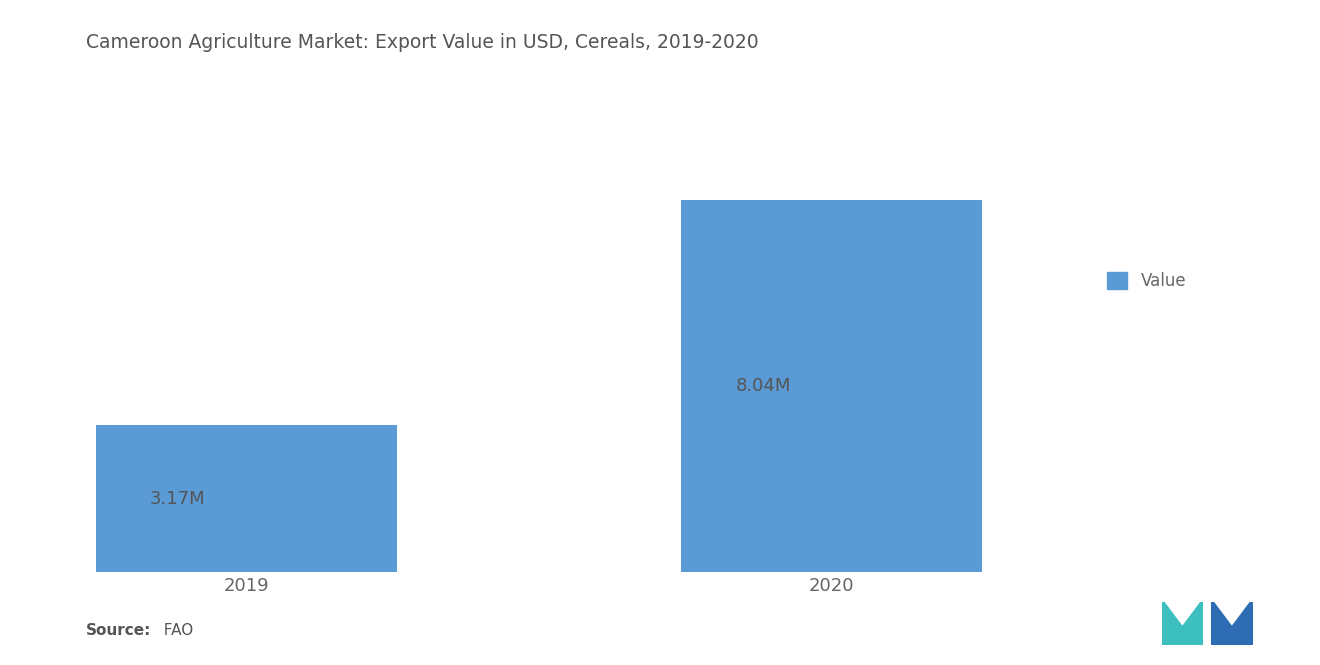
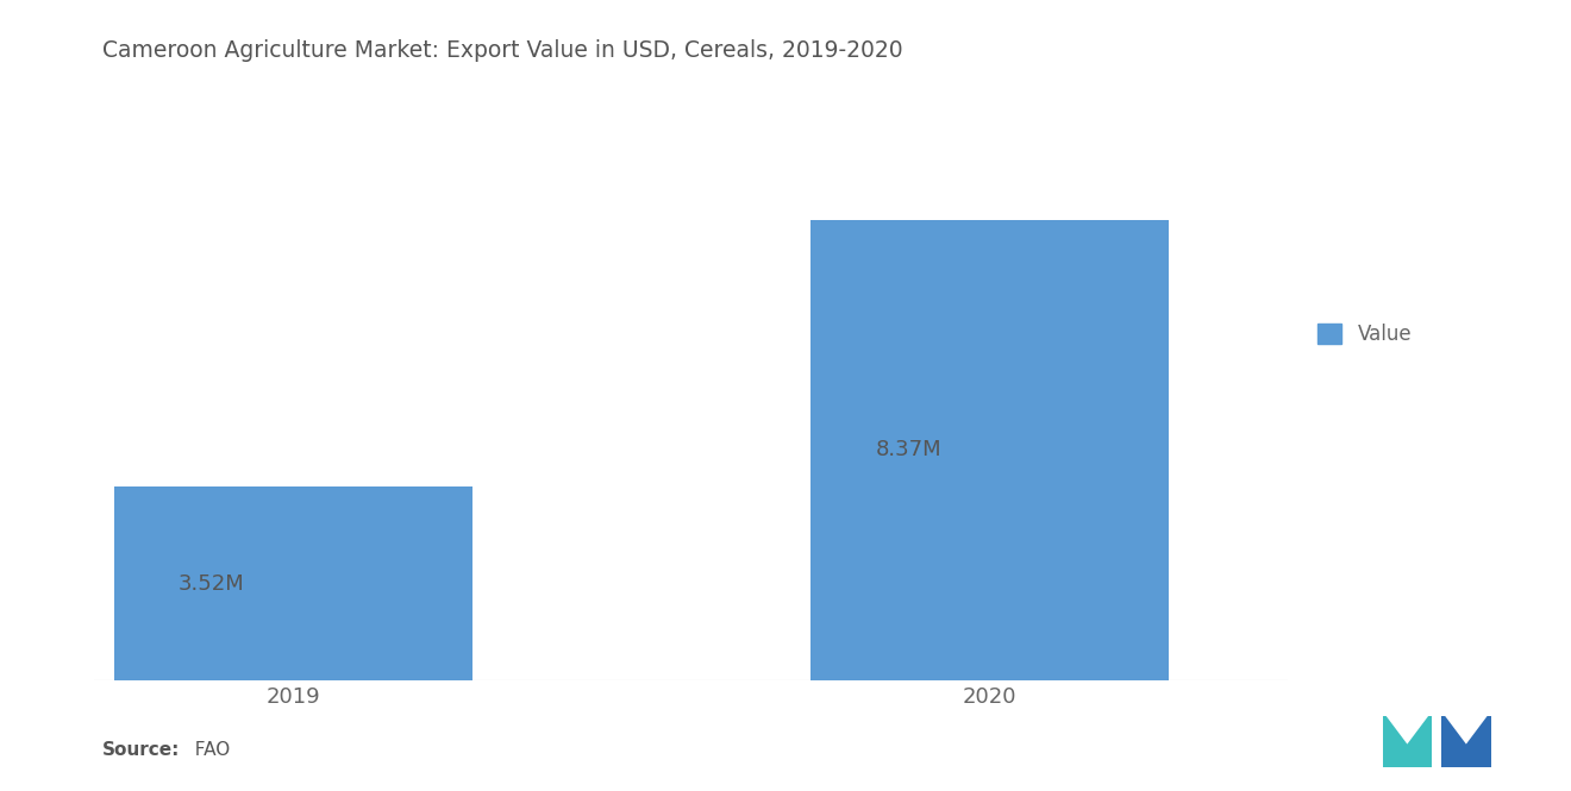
2019: 3.17M -> 3.52M
2020: 8.04M -> 8.37M
